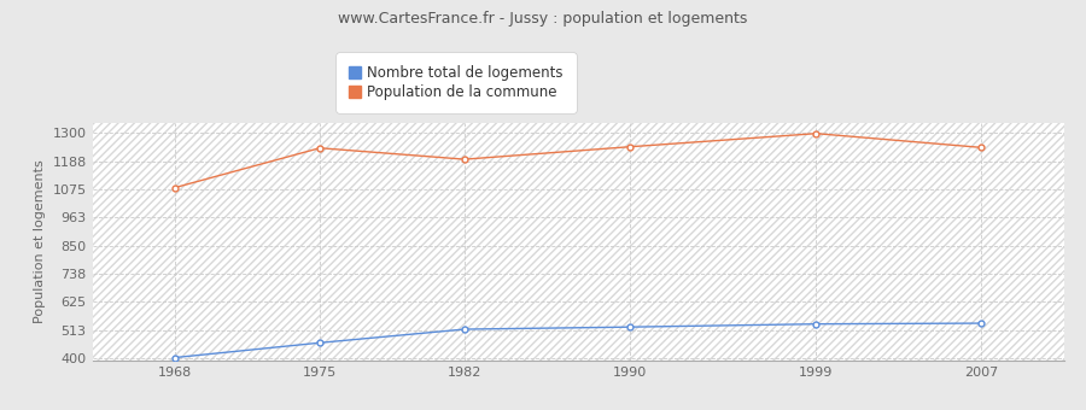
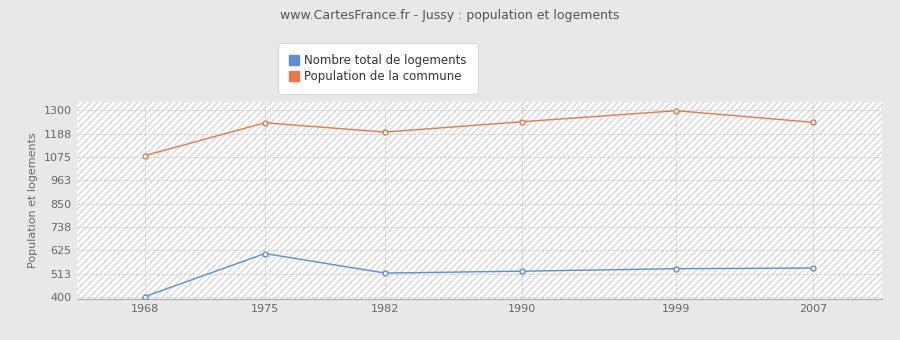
Nombre total de logements/1975: 462 -> 610
